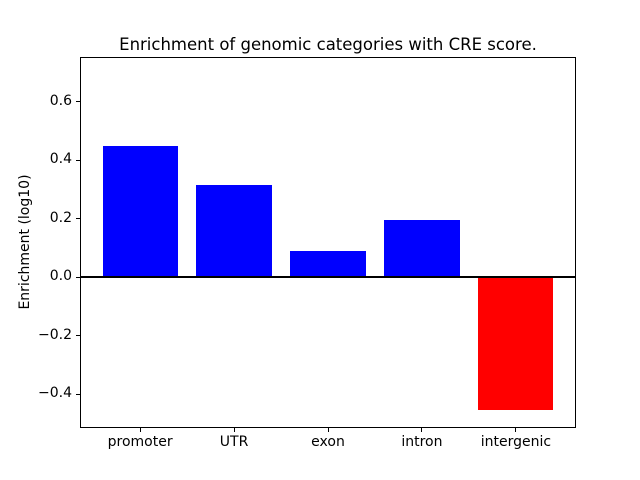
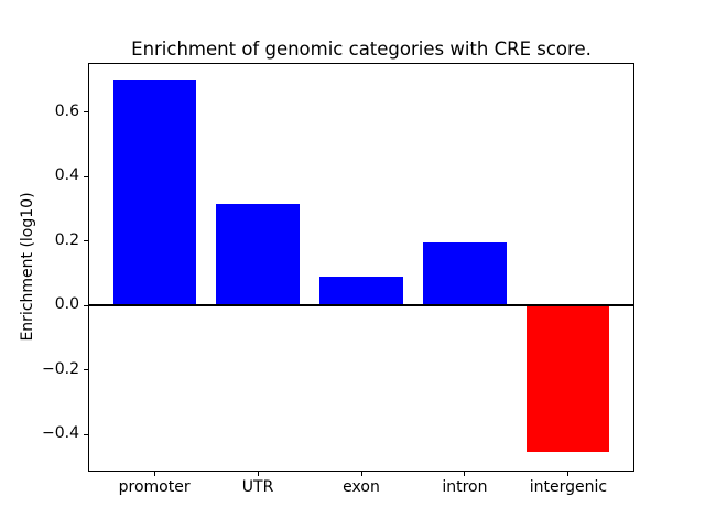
promoter: 0.45 -> 0.70
